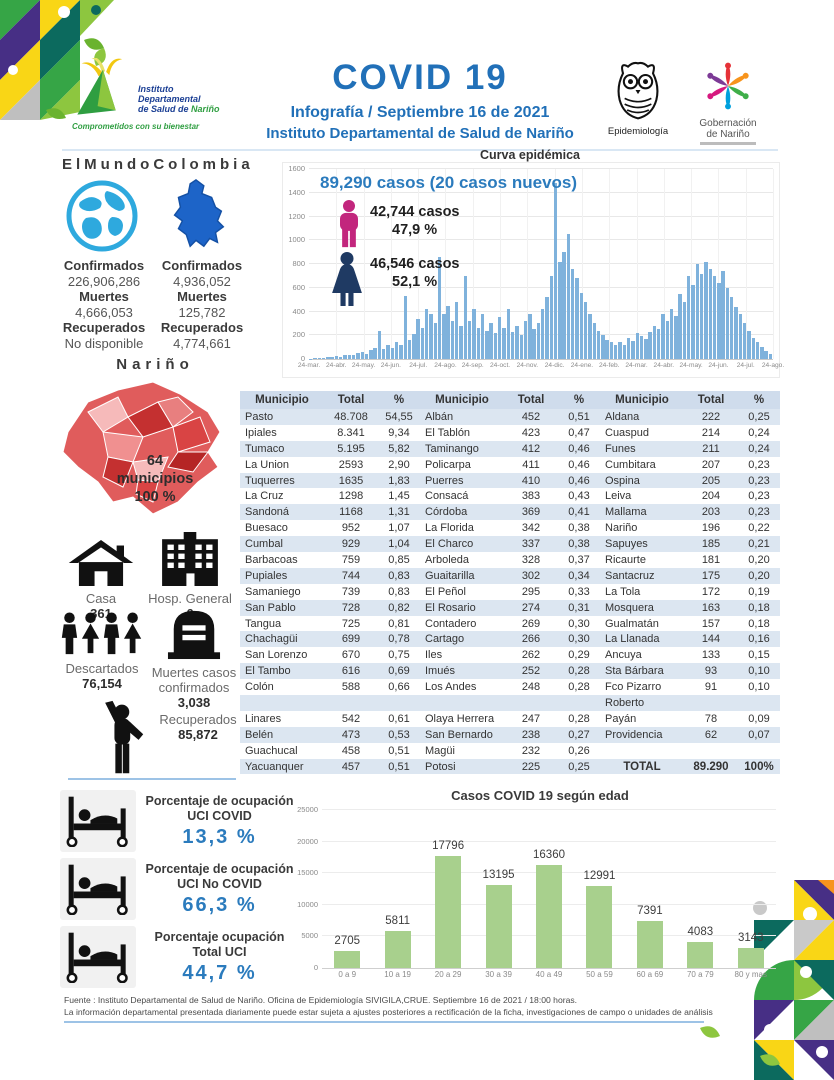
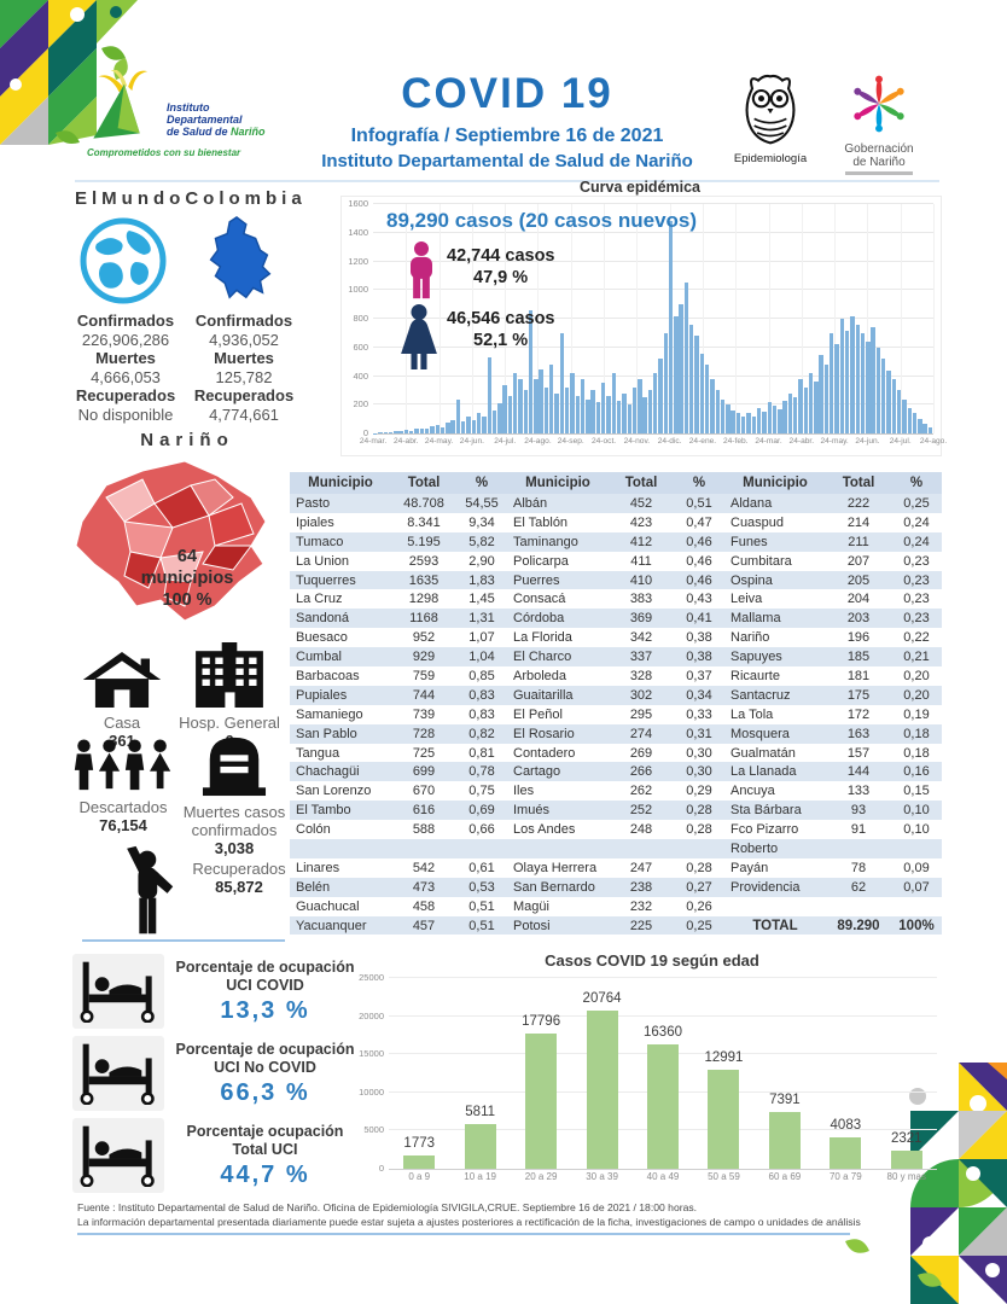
Casos COVID 19 según edad/0 a 9: 2705 -> 1773
Casos COVID 19 según edad/30 a 39: 13195 -> 20764
Casos COVID 19 según edad/80 y mas: 3143 -> 2321
